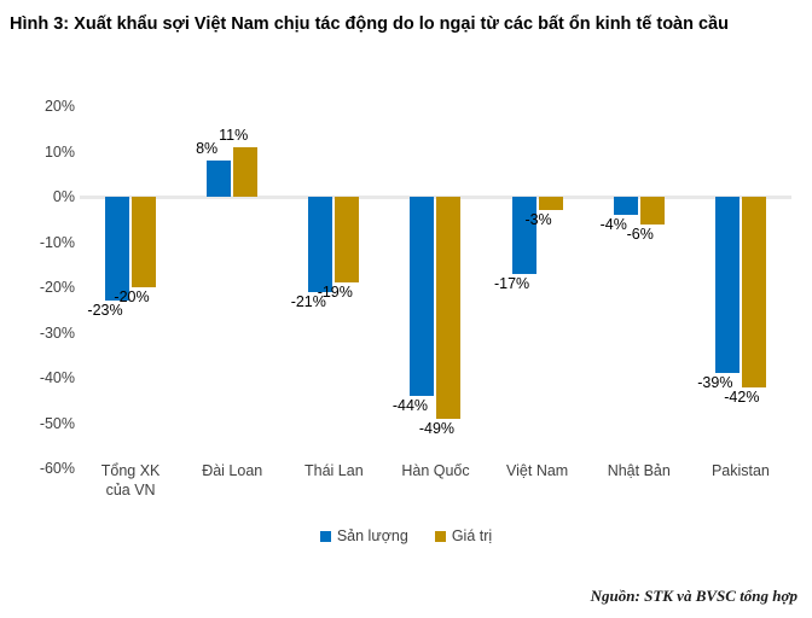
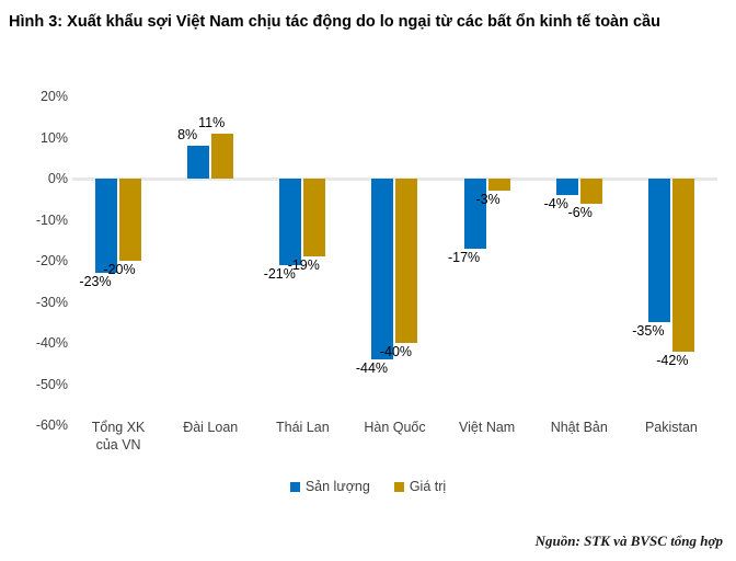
Giá trị/Hàn Quốc: -49% -> -40%
Sản lượng/Pakistan: -39% -> -35%
